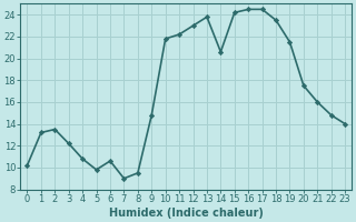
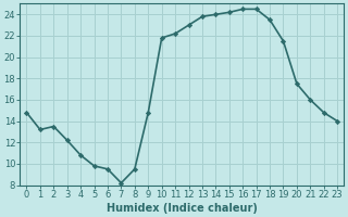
0: 10.2 -> 14.8
6: 10.6 -> 9.5
7: 9.0 -> 8.2
14: 20.6 -> 24.0
